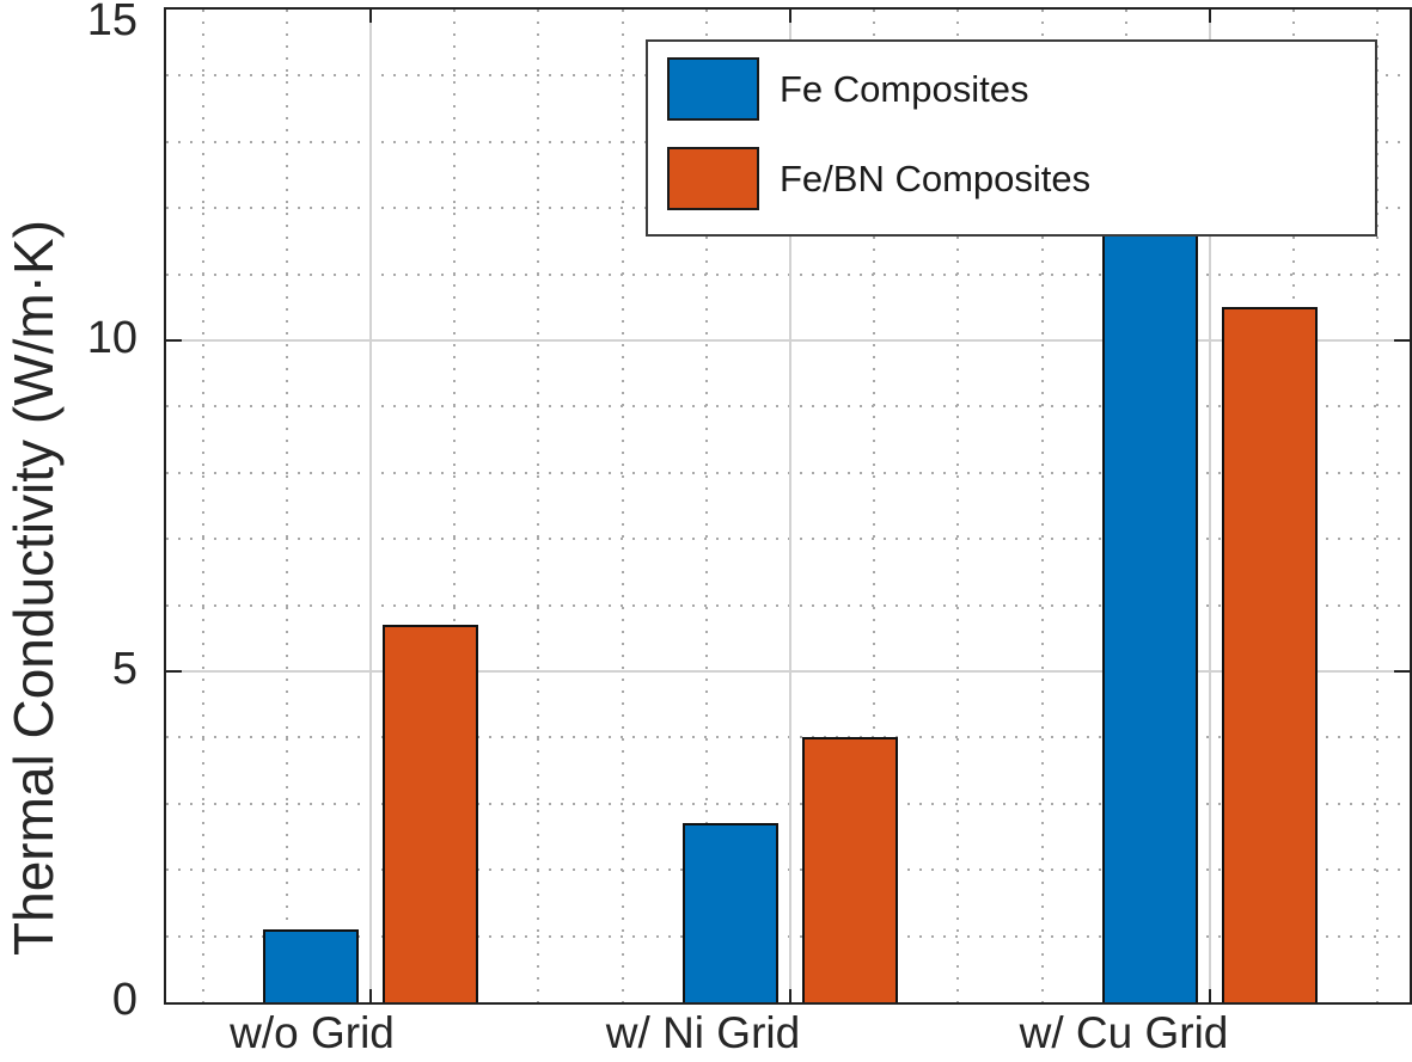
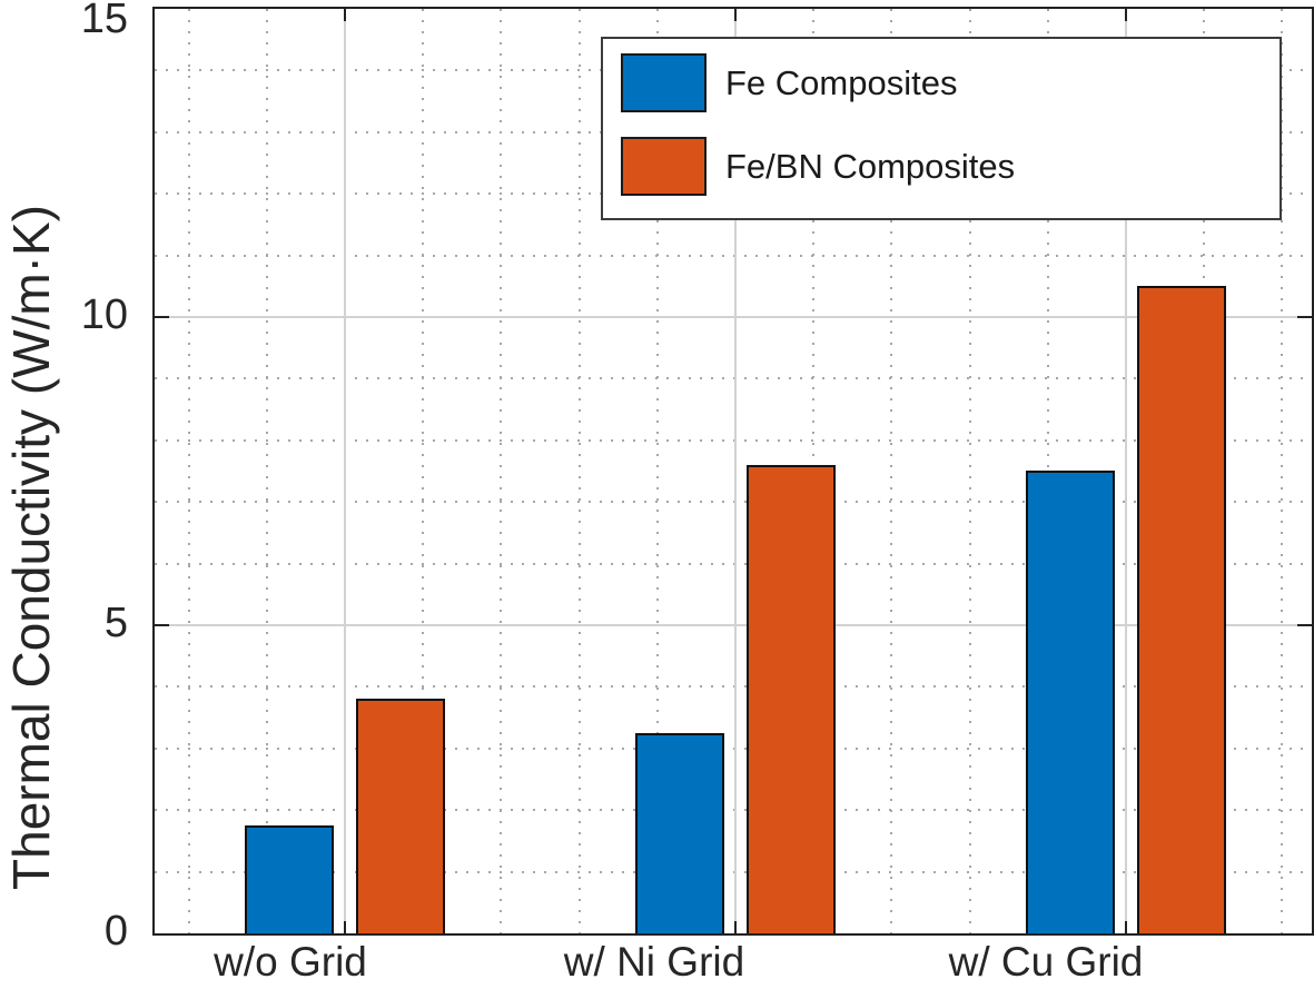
Fe Composites/w/o Grid: 1.1 -> 1.8
Fe/BN Composites/w/o Grid: 5.7 -> 3.8
Fe Composites/w/ Ni Grid: 2.7 -> 3.2
Fe/BN Composites/w/ Ni Grid: 4.0 -> 7.6
Fe Composites/w/ Cu Grid: 12.0 -> 7.5
